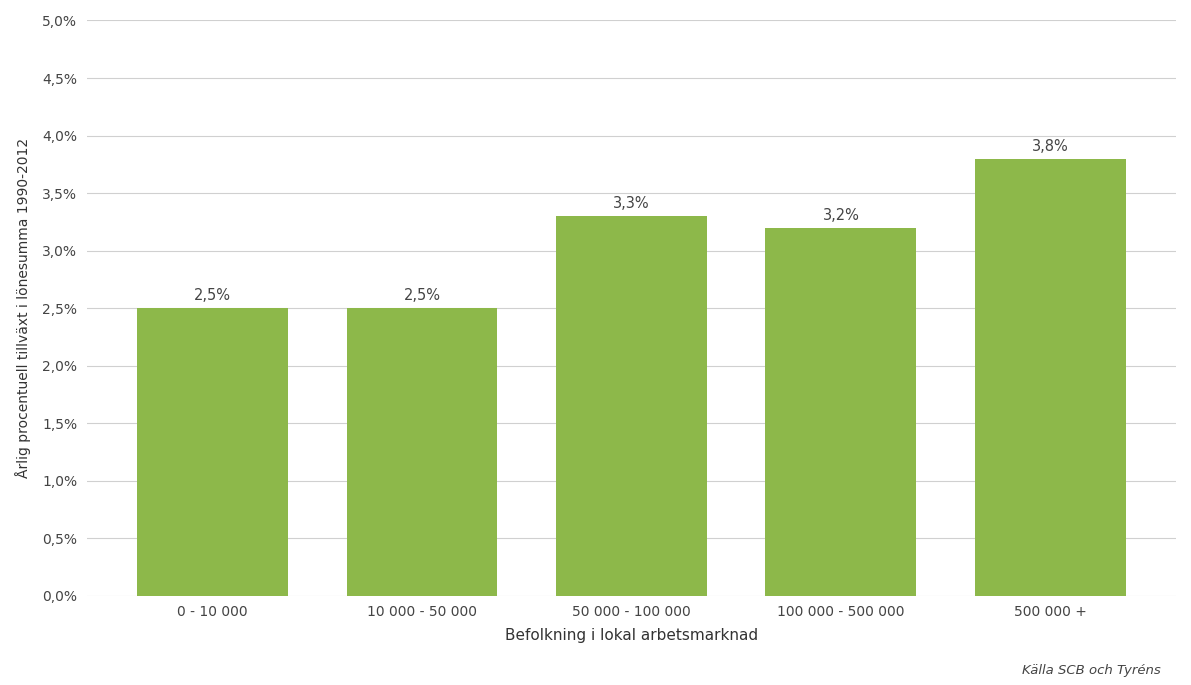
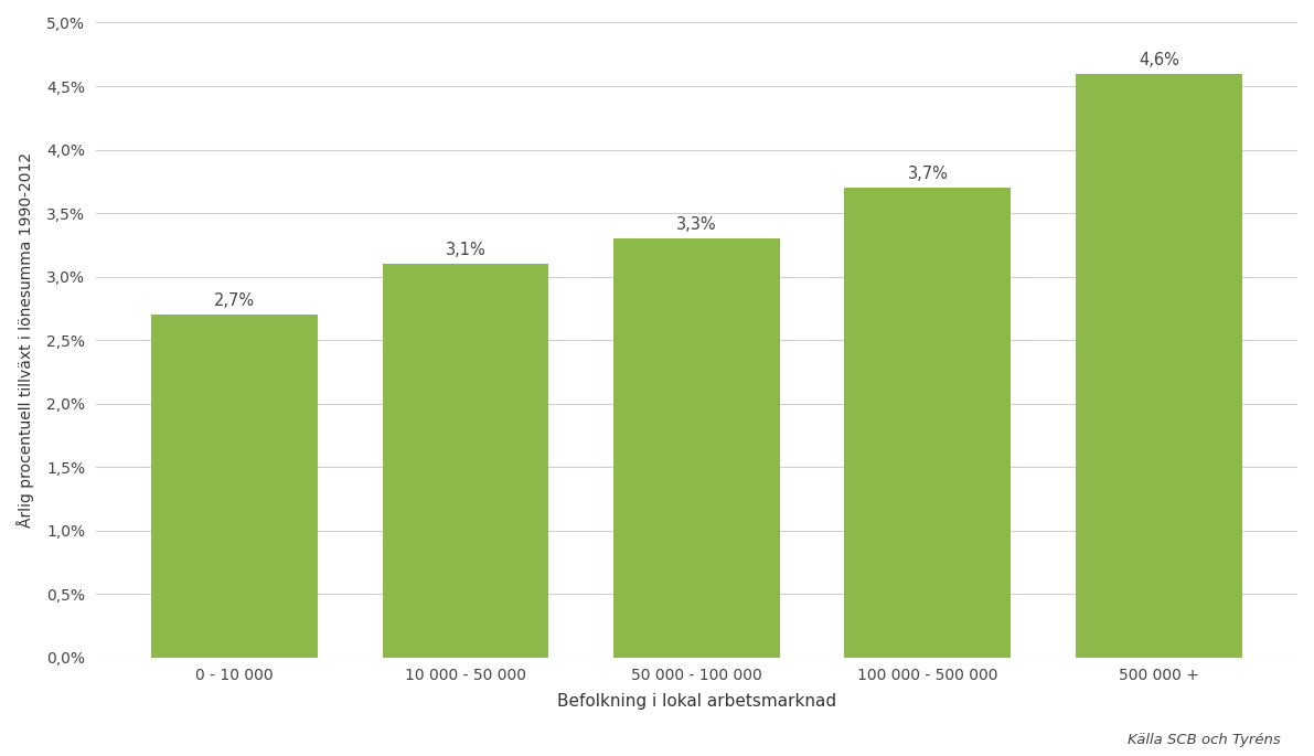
0 - 10 000: 2,5% -> 2,7%
10 000 - 50 000: 2,5% -> 3,1%
100 000 - 500 000: 3,2% -> 3,7%
500 000 +: 3,8% -> 4,6%
